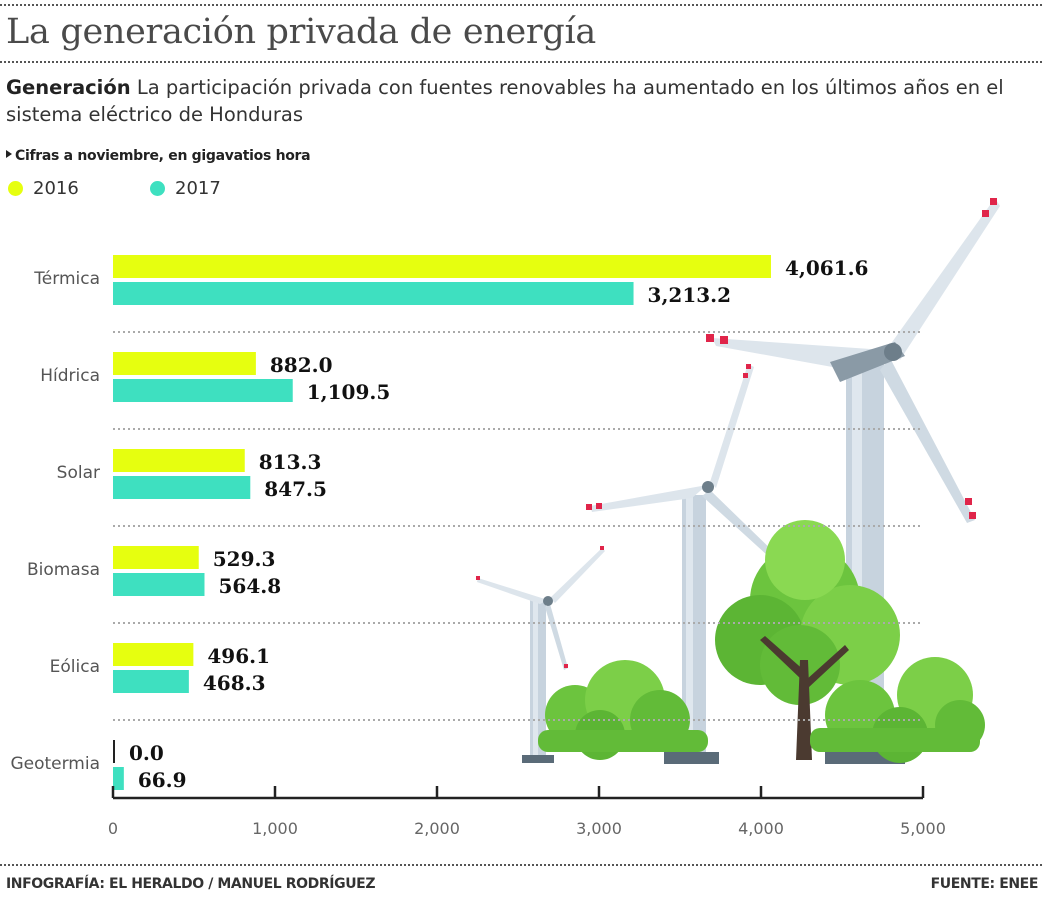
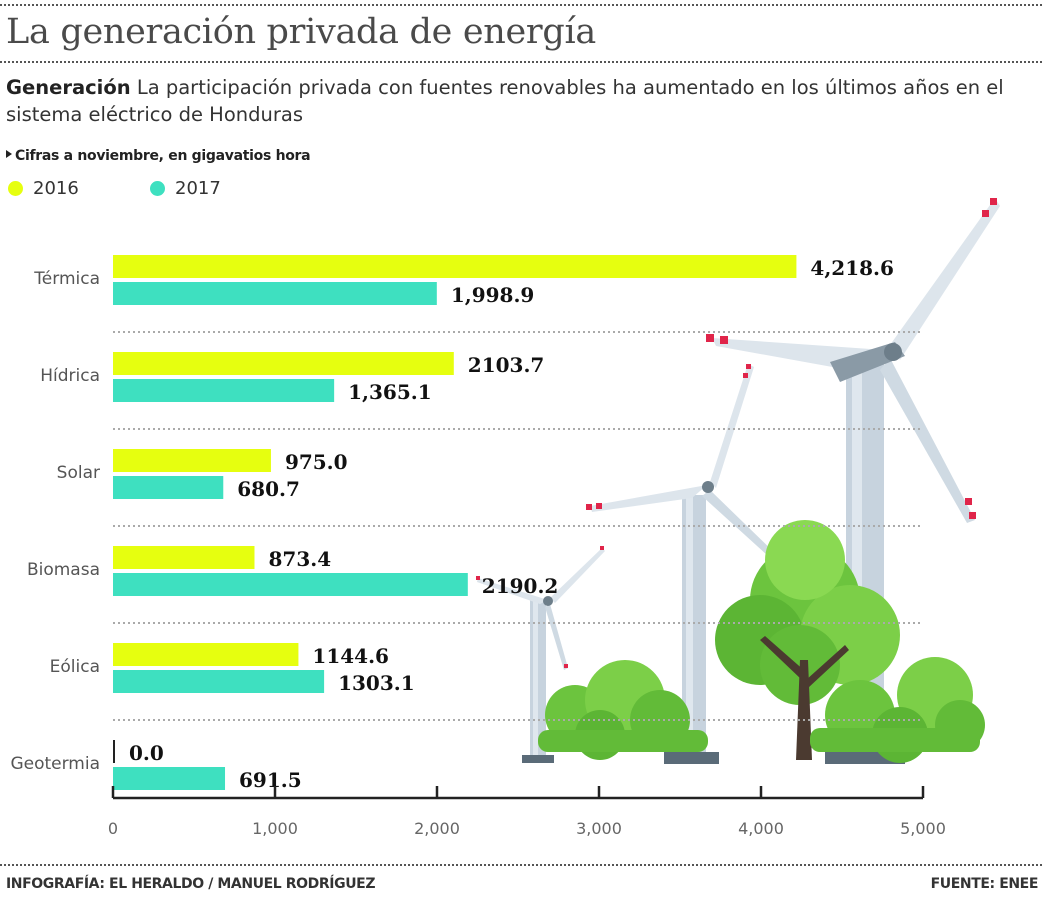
2016/Térmica: 4,061.6 -> 4,218.6
2017/Térmica: 3,213.2 -> 1,998.9
2016/Hídrica: 882.0 -> 2103.7
2017/Hídrica: 1,109.5 -> 1,365.1
2016/Solar: 813.3 -> 975.0
2017/Solar: 847.5 -> 680.7
2016/Biomasa: 529.3 -> 873.4
2017/Biomasa: 564.8 -> 2190.2
2016/Eólica: 496.1 -> 1144.6
2017/Eólica: 468.3 -> 1303.1
2017/Geotermia: 66.9 -> 691.5
